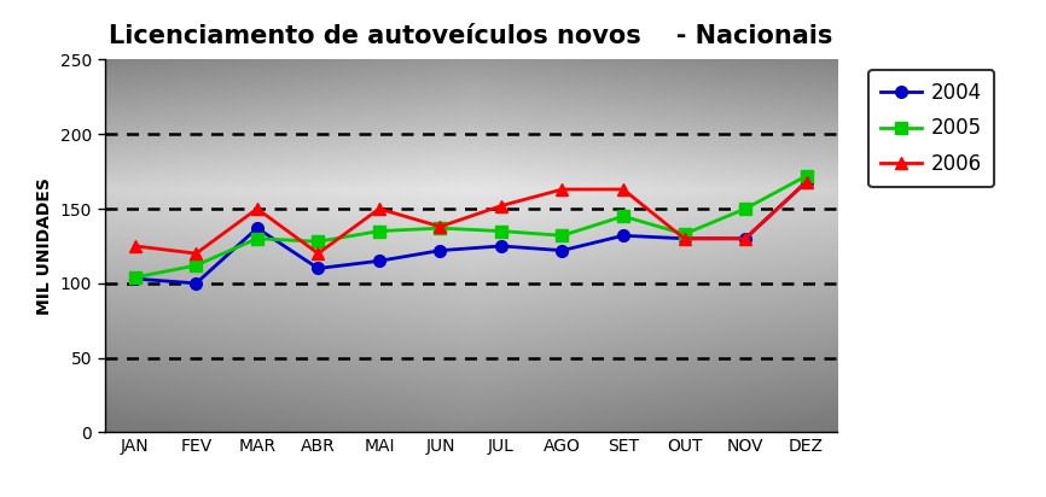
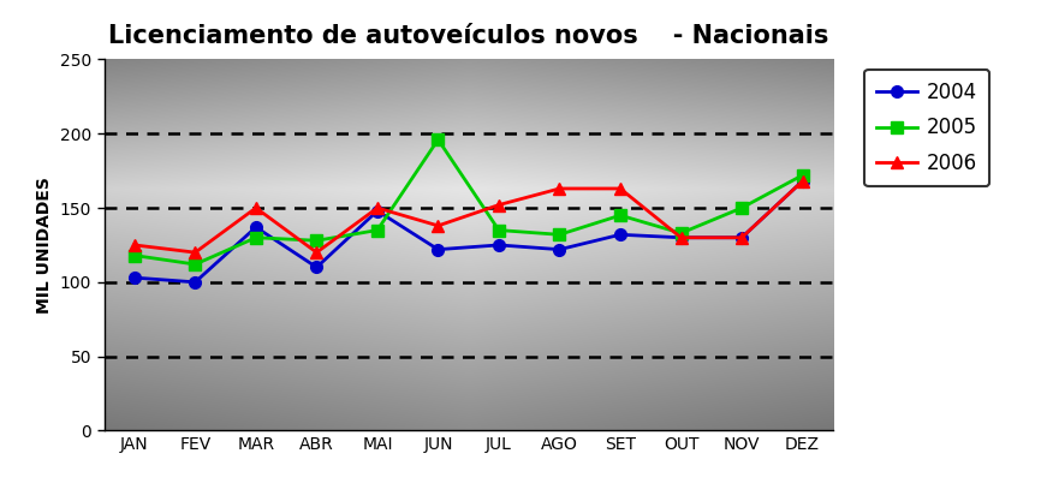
2005/JAN: 104 -> 118
2004/MAI: 115 -> 148
2005/JUN: 137 -> 196
